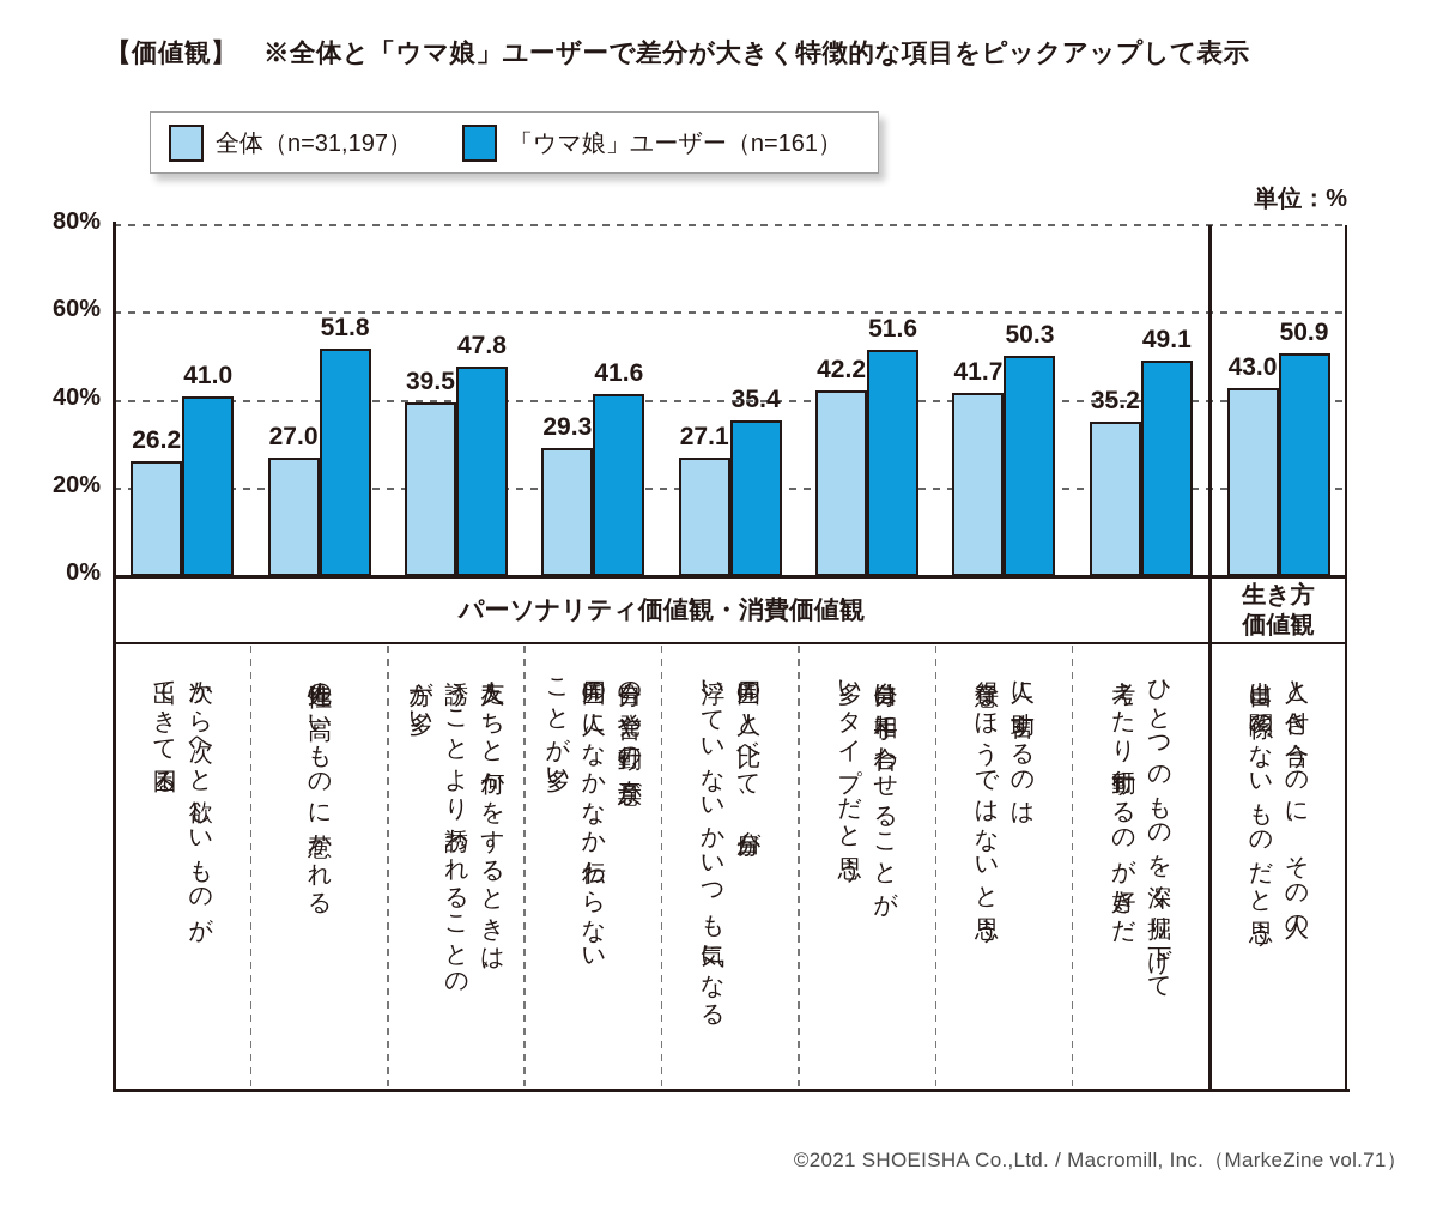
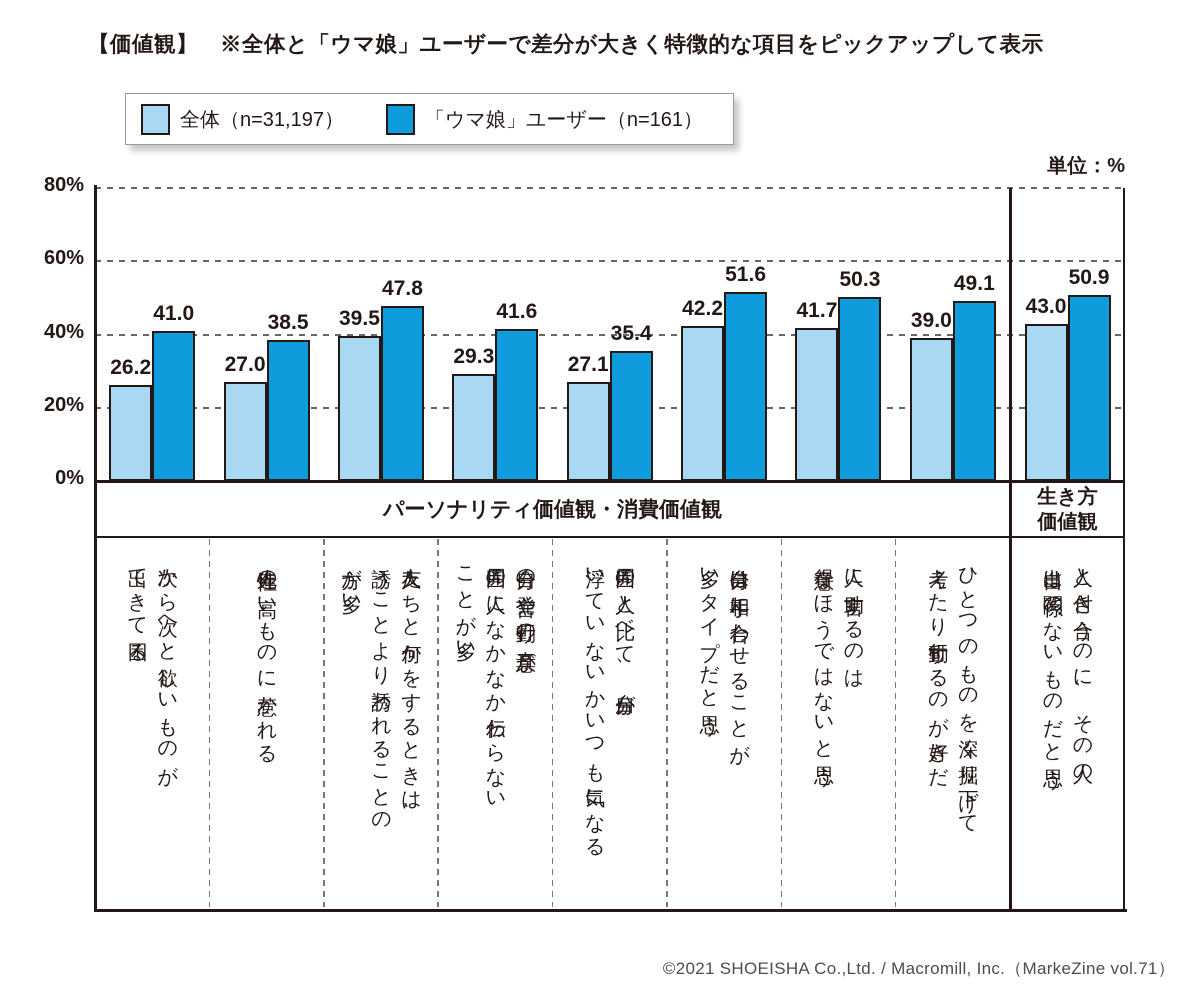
「ウマ娘」ユーザー（n=161）/先進性の高いものに惹かれる: 51.8 -> 38.5
全体（n=31,197）/ひとつのものを深く掘り下げて 考えたり行動するのが好きだ: 35.2 -> 39.0
